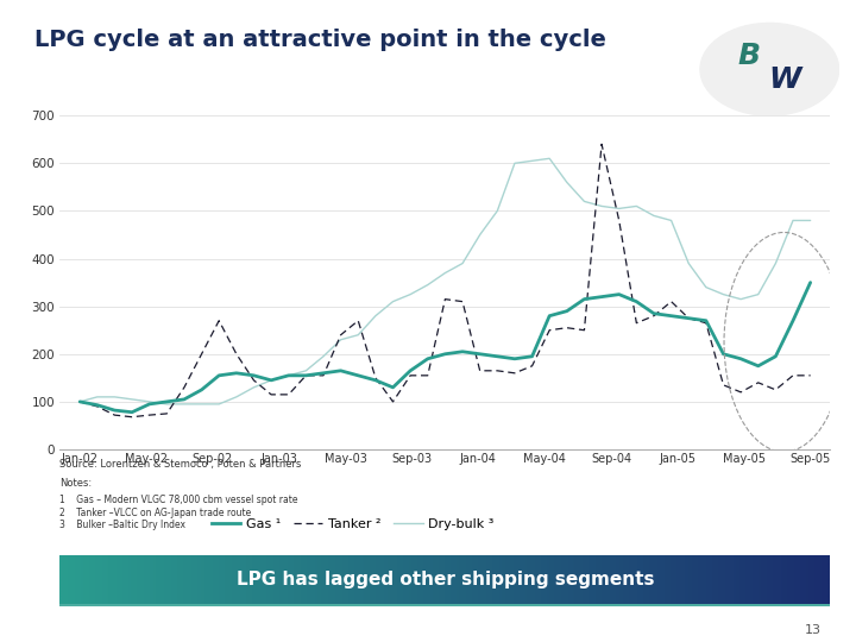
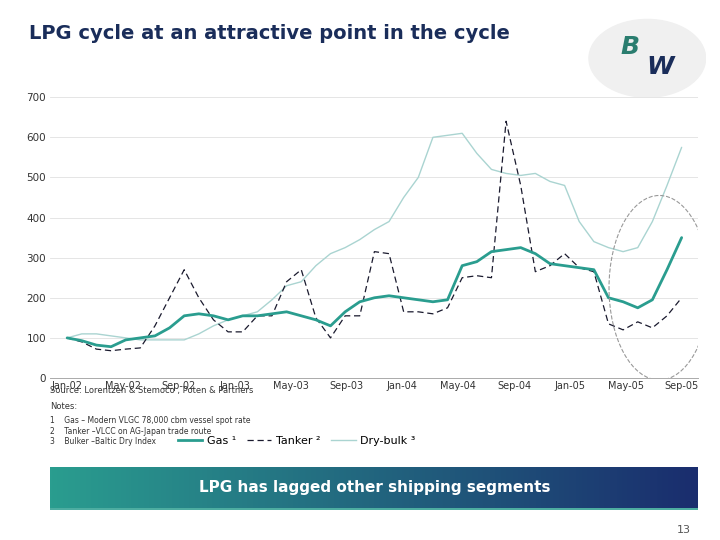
Tanker ²/Sep-05: 155 -> 200
Dry-bulk ³/Sep-05: 480 -> 575
